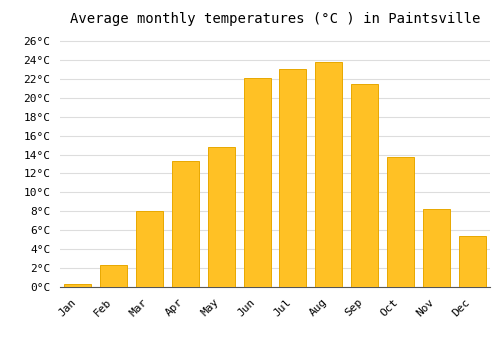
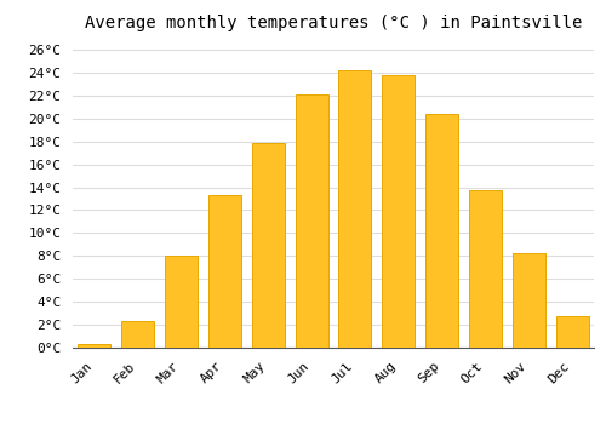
May: 14.8°C -> 17.9°C
Jul: 23.0°C -> 24.2°C
Sep: 21.4°C -> 20.4°C
Dec: 5.4°C -> 2.8°C
